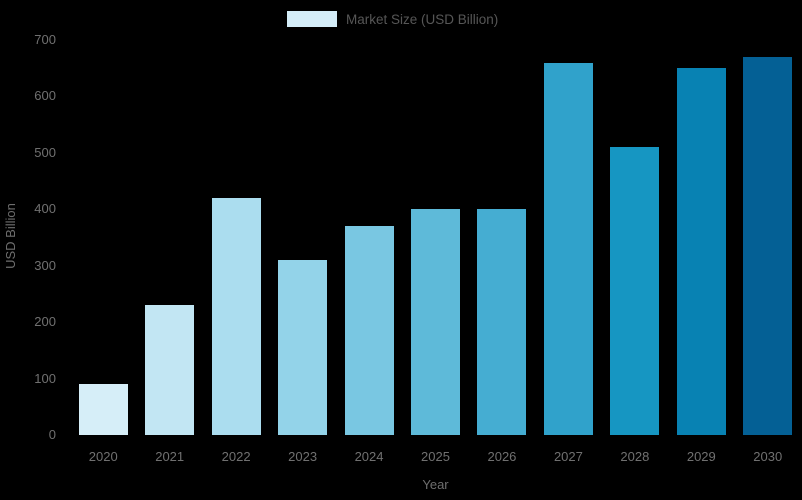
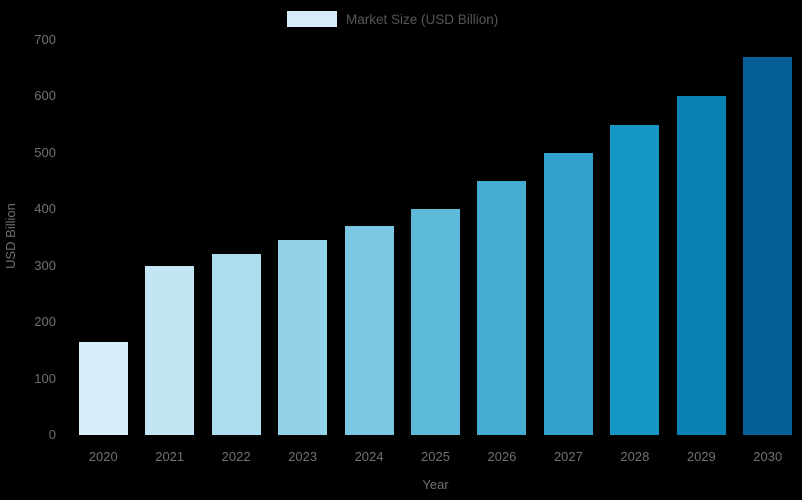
2020: 90 -> 160
2021: 230 -> 300
2022: 420 -> 320
2023: 310 -> 340
2026: 400 -> 450
2027: 660 -> 500
2028: 510 -> 550
2029: 650 -> 600
